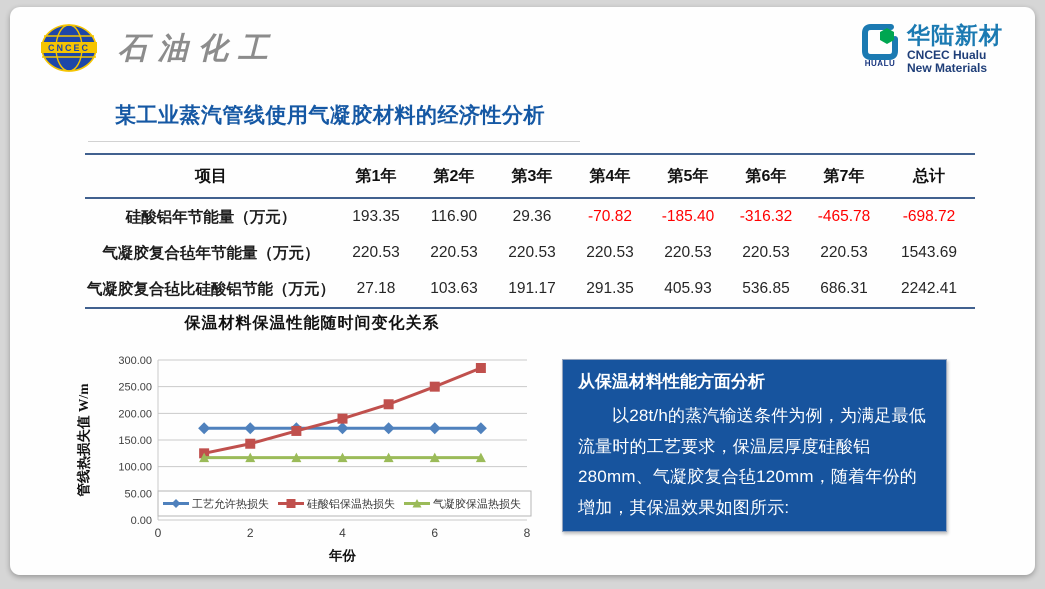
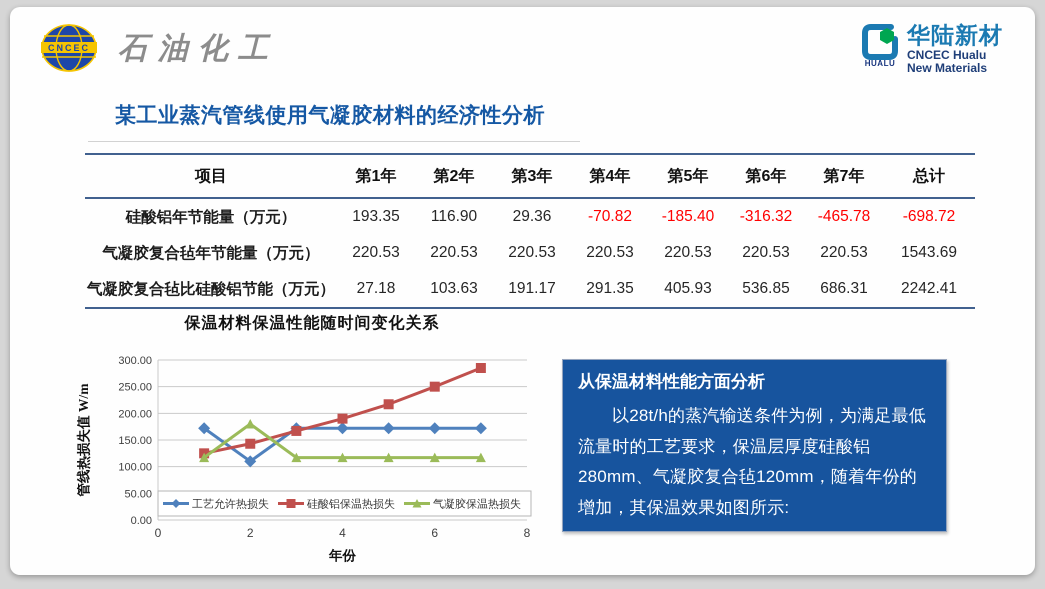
工艺允许热损失/2: 170 -> 110
气凝胶保温热损失/2: 120 -> 180
